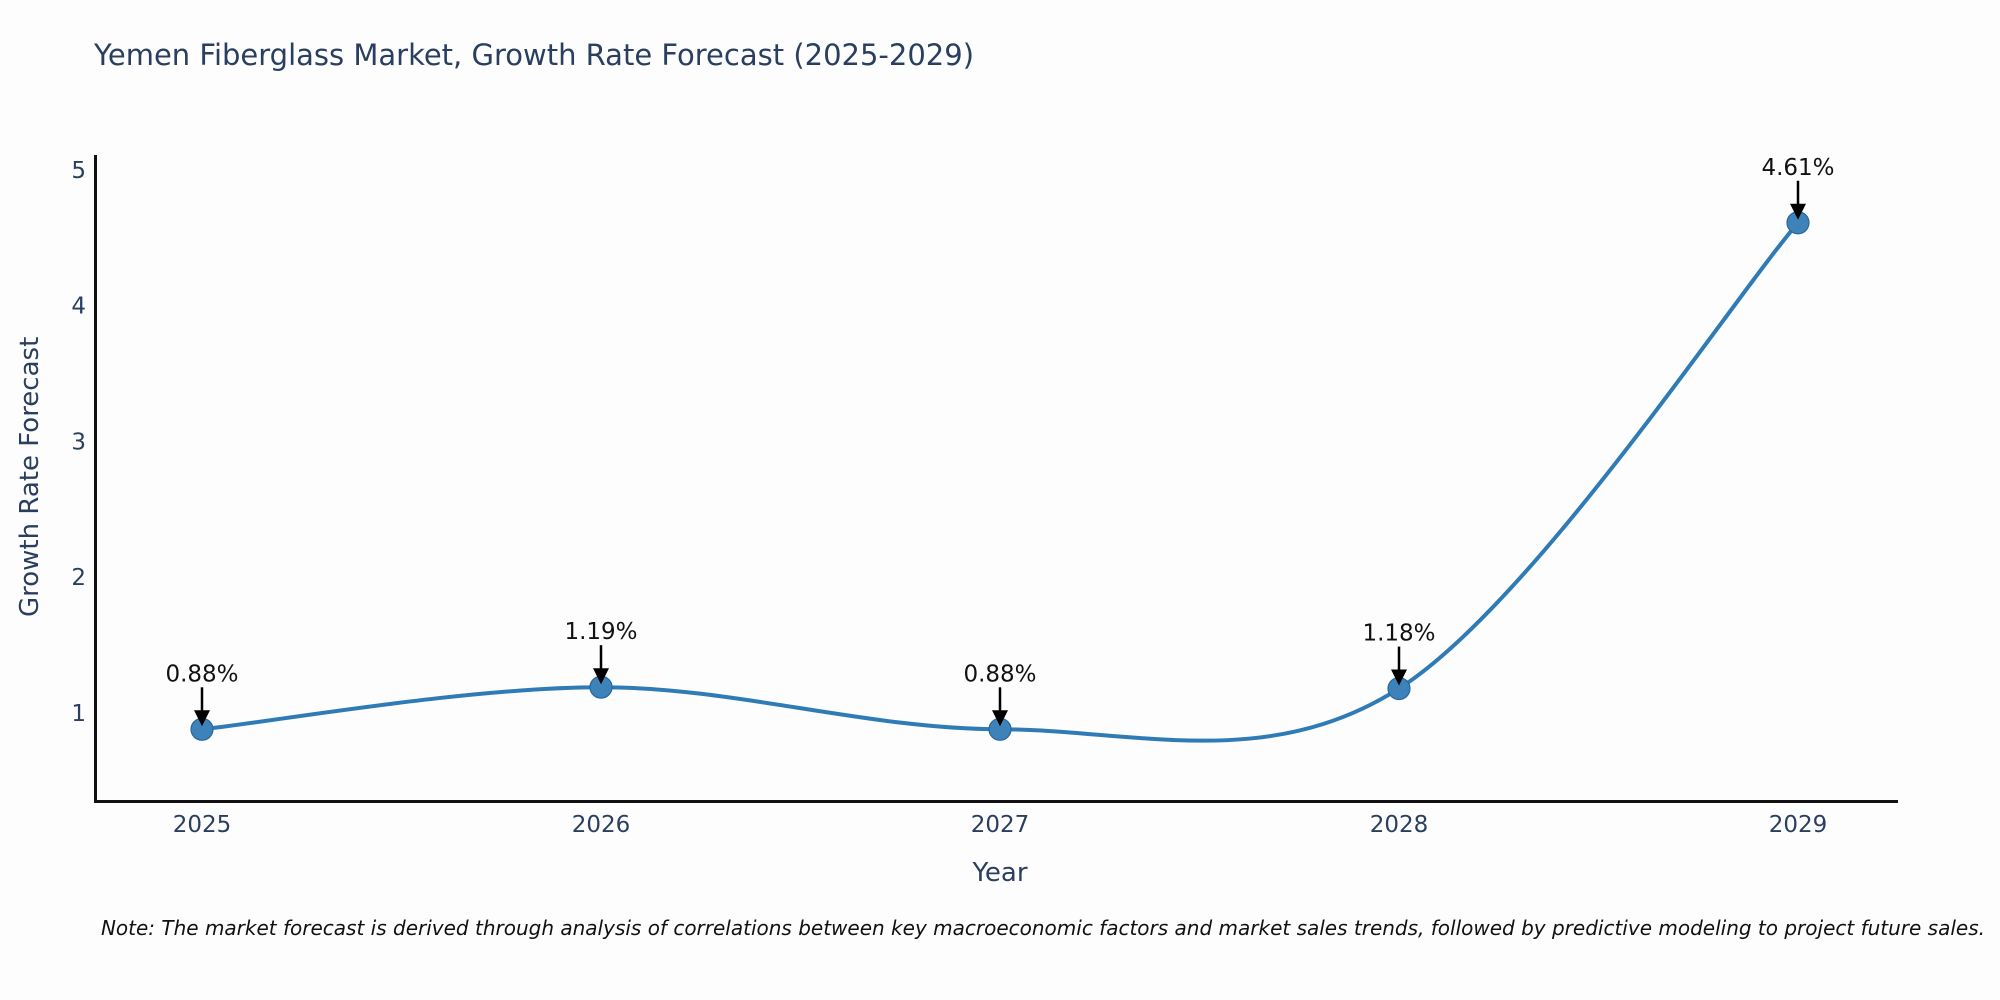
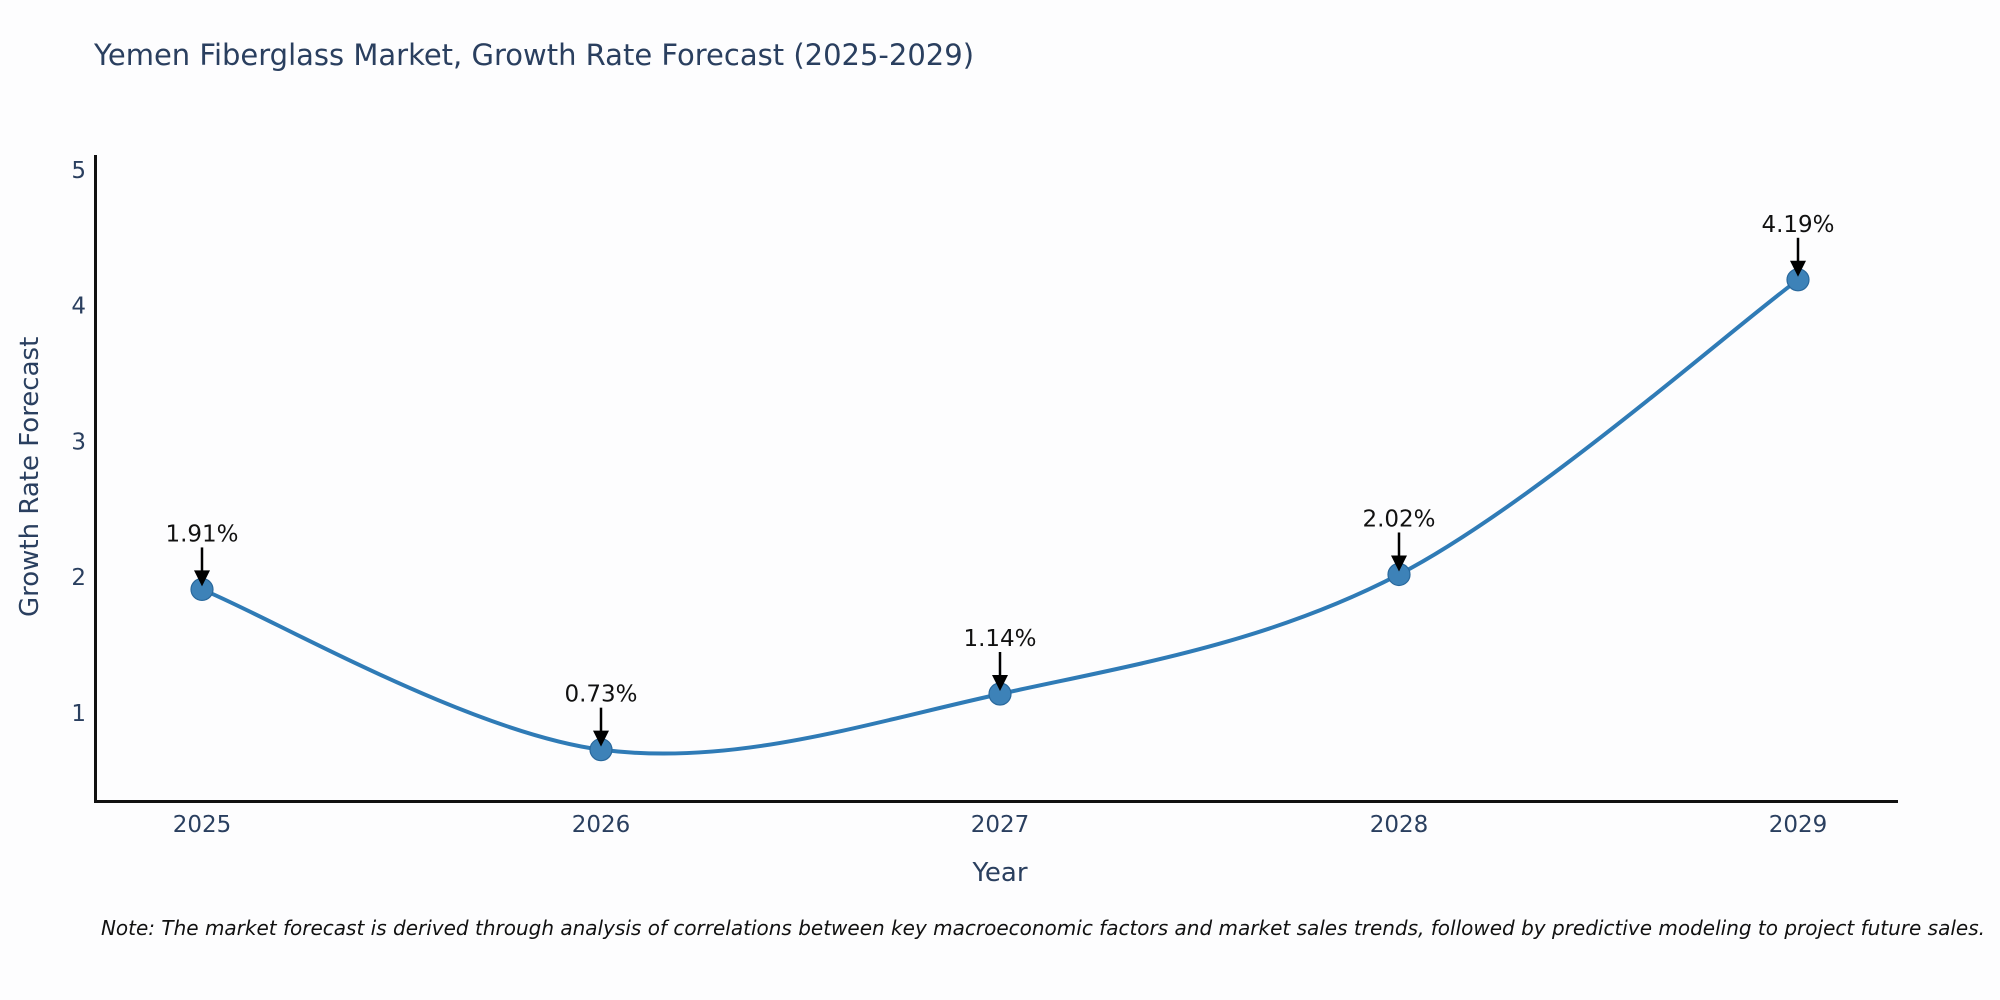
2025: 0.88% -> 1.91%
2026: 1.19% -> 0.73%
2027: 0.88% -> 1.14%
2028: 1.18% -> 2.02%
2029: 4.61% -> 4.19%
